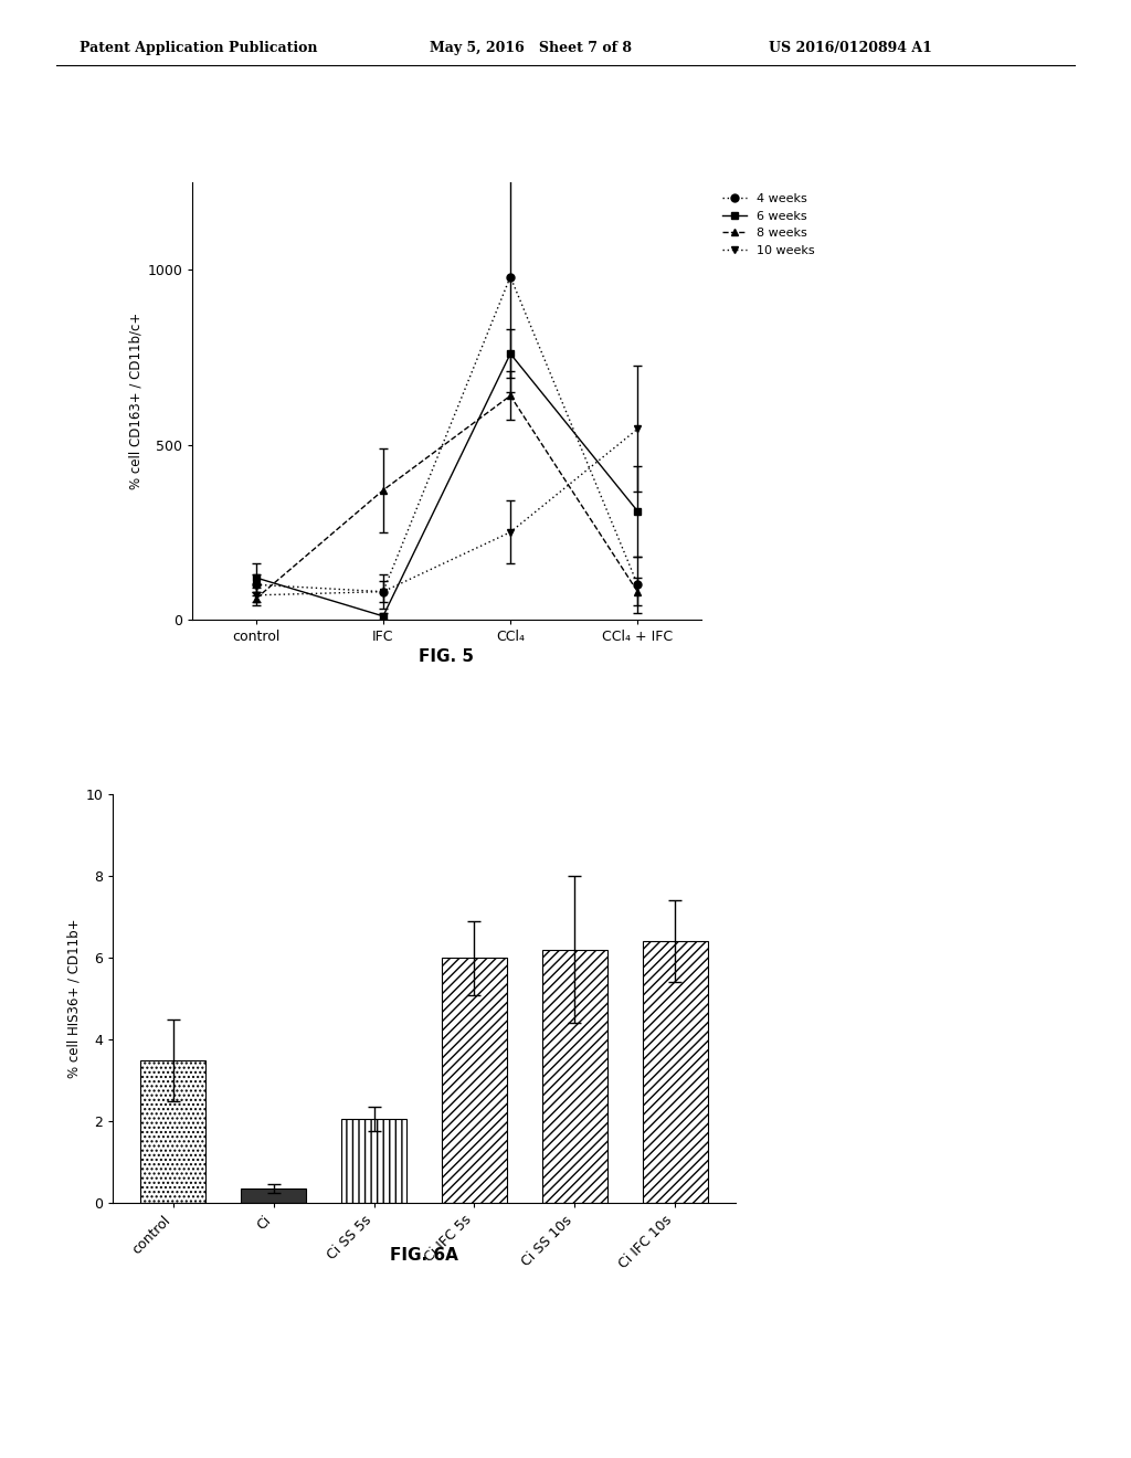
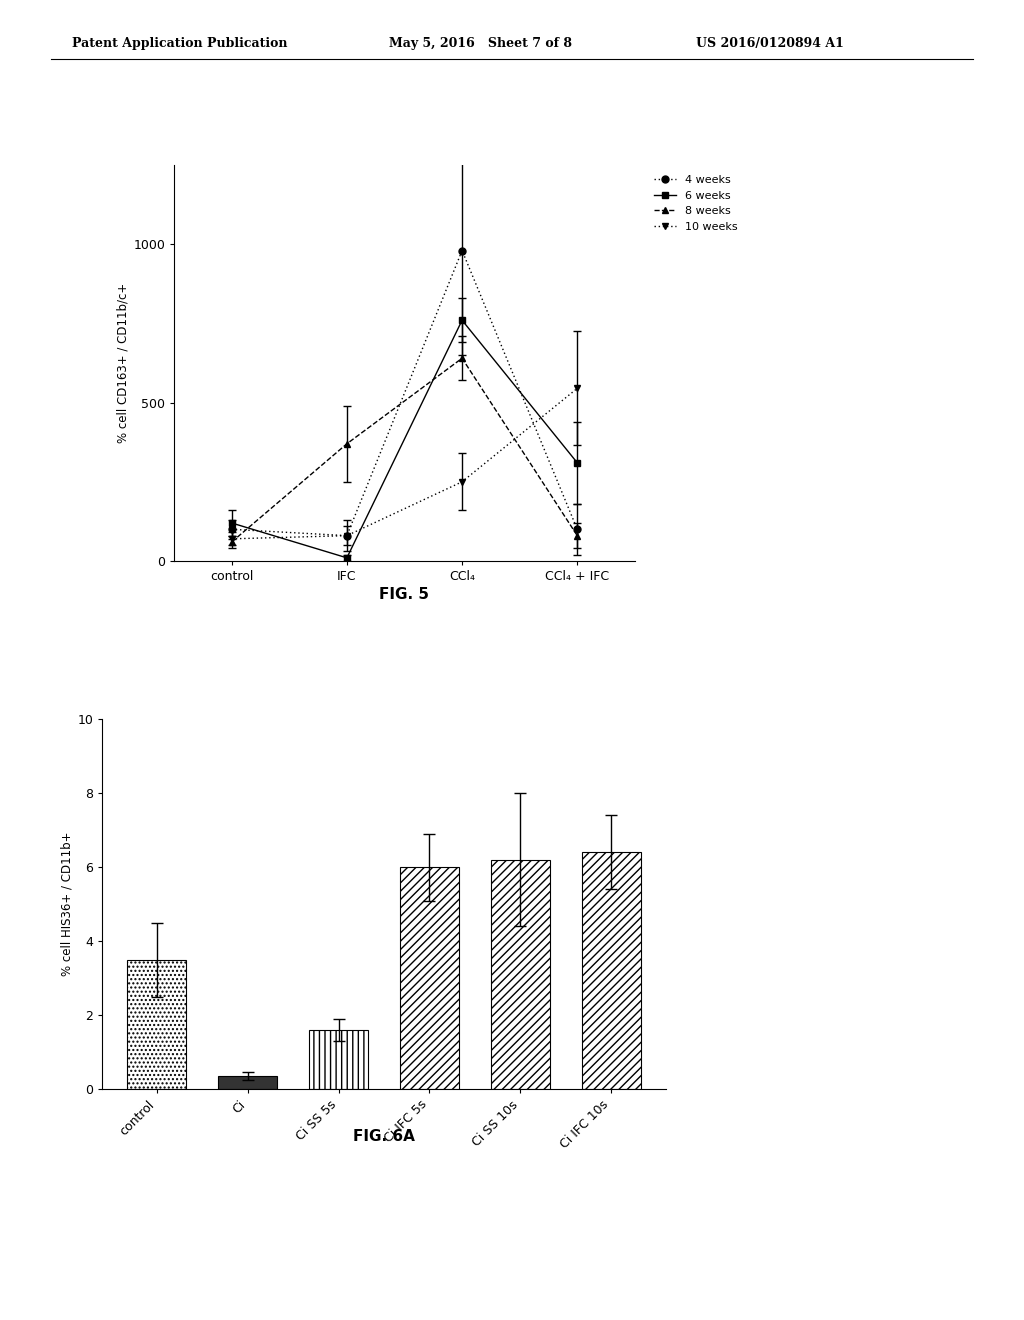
Ci SS 5s: 2.05 -> 1.60
